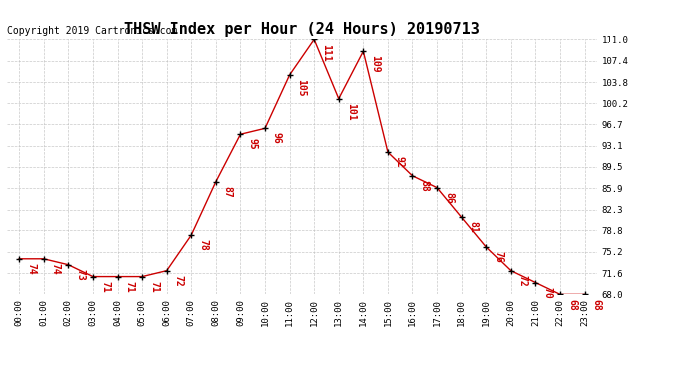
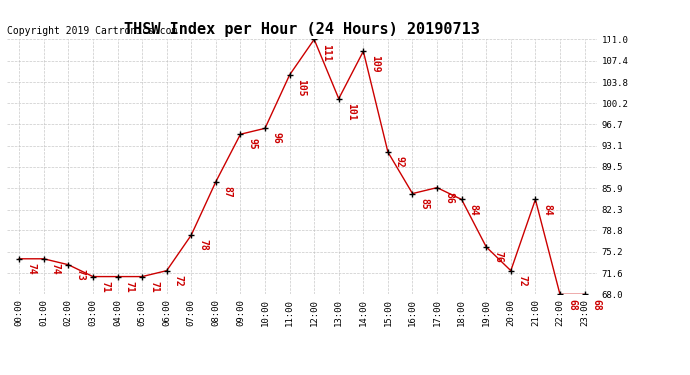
16:00: 88 -> 85
18:00: 81 -> 84
21:00: 70 -> 84
